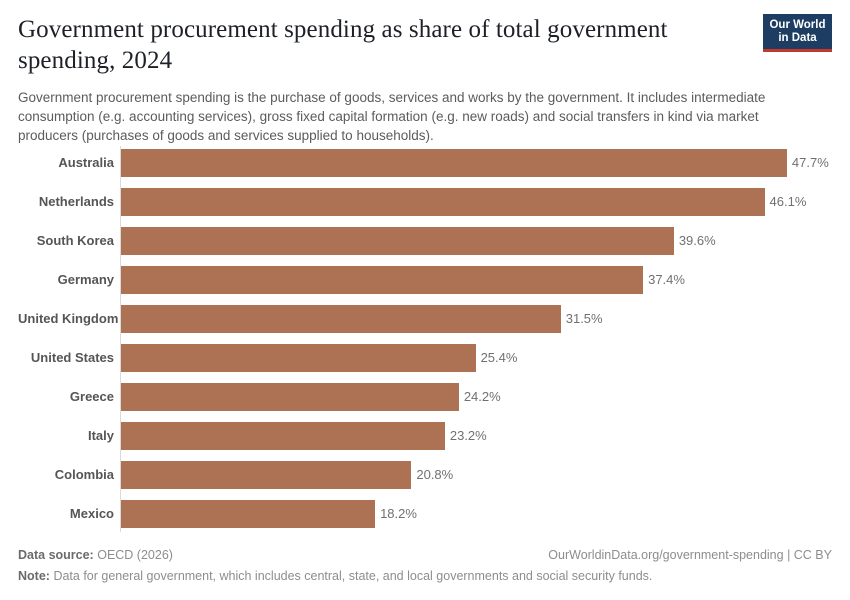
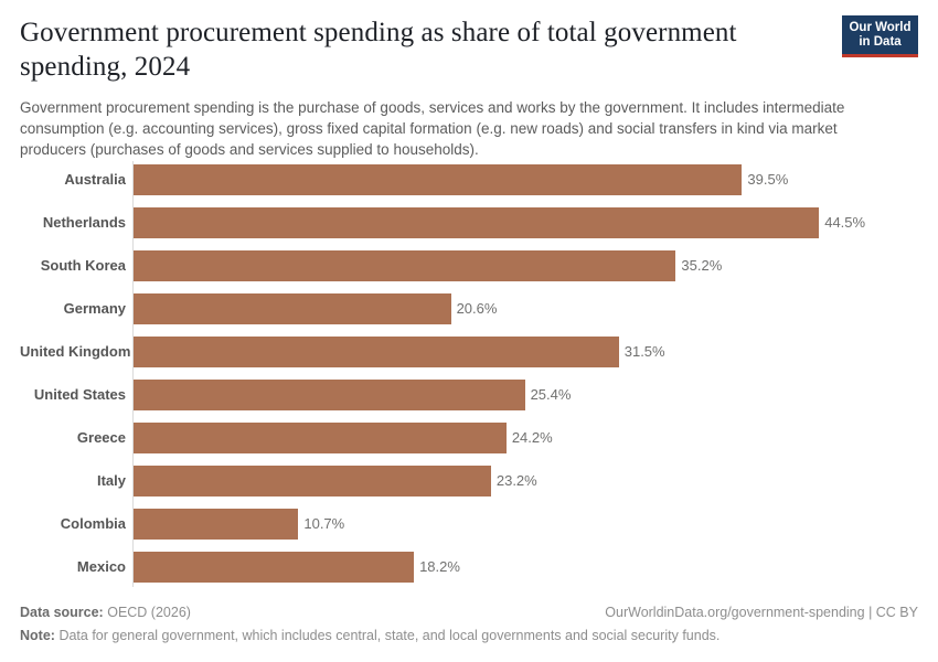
Australia: 47.7% -> 39.5%
Netherlands: 46.1% -> 44.5%
South Korea: 39.6% -> 35.2%
Germany: 37.4% -> 20.6%
Colombia: 20.8% -> 10.7%
